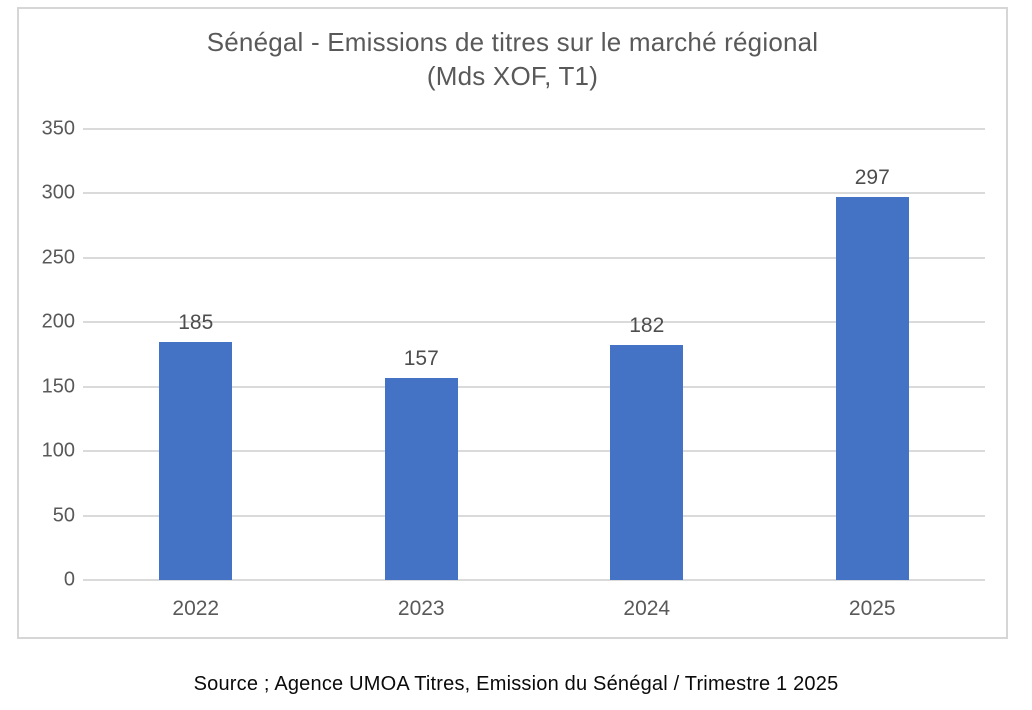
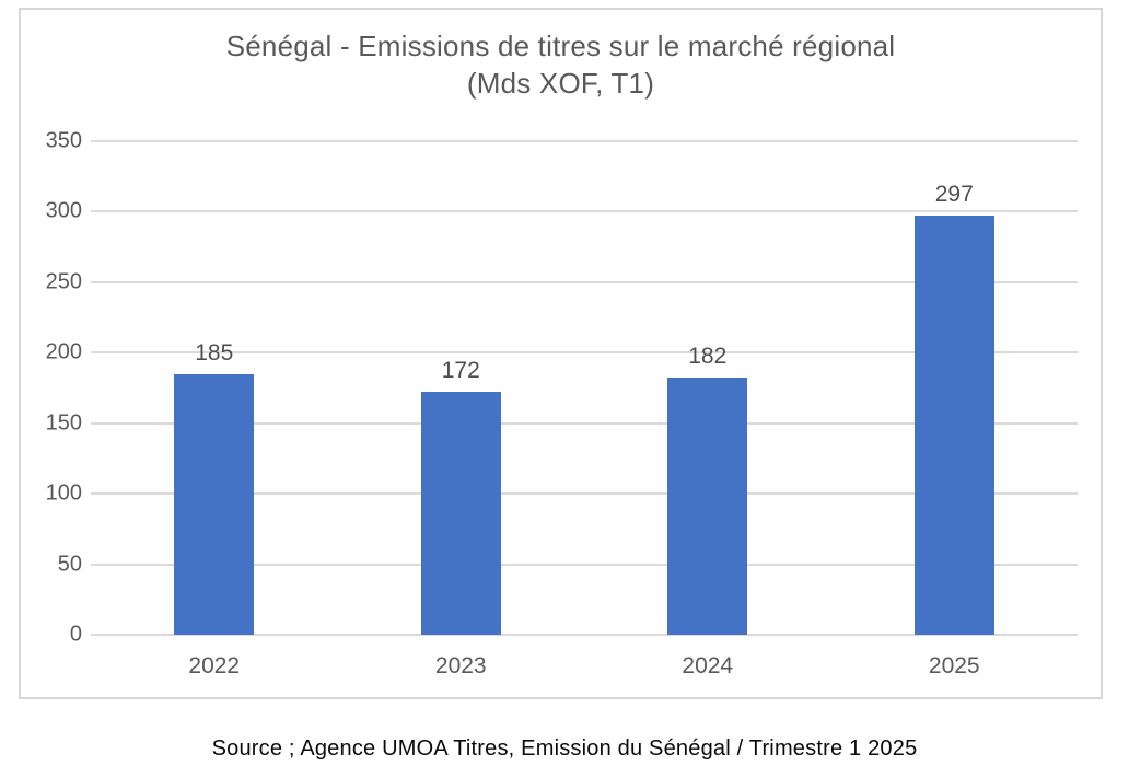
2023: 157 -> 172
